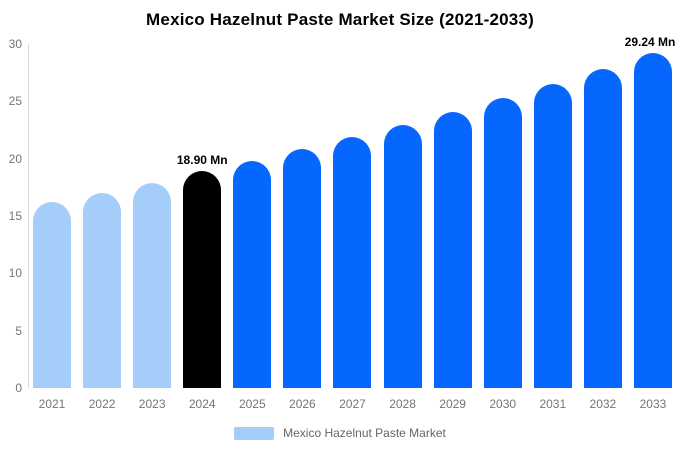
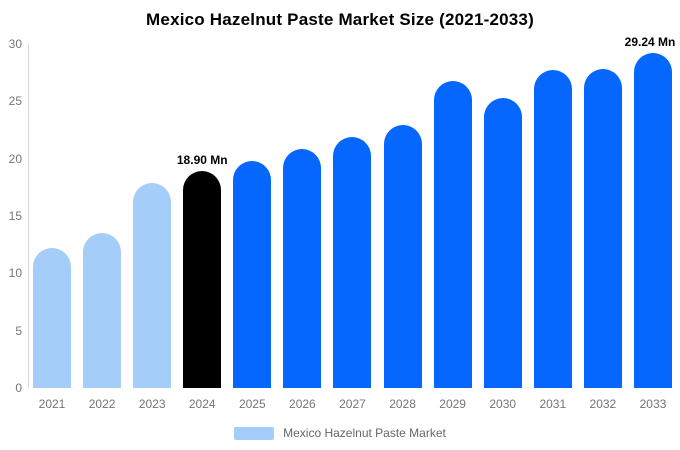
2021: 16.2 -> 12.2
2022: 17.0 -> 13.5
2029: 24.1 -> 26.8
2031: 26.5 -> 27.7
